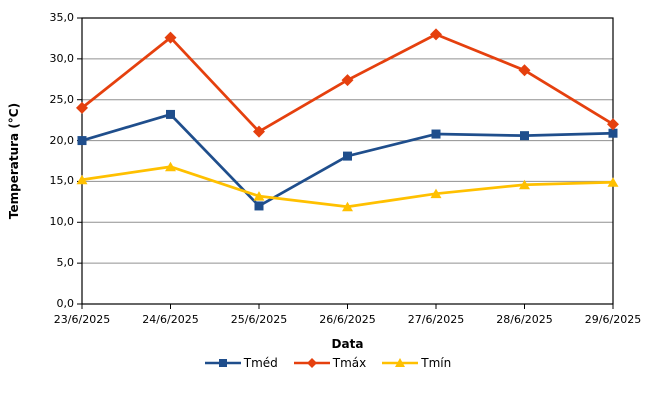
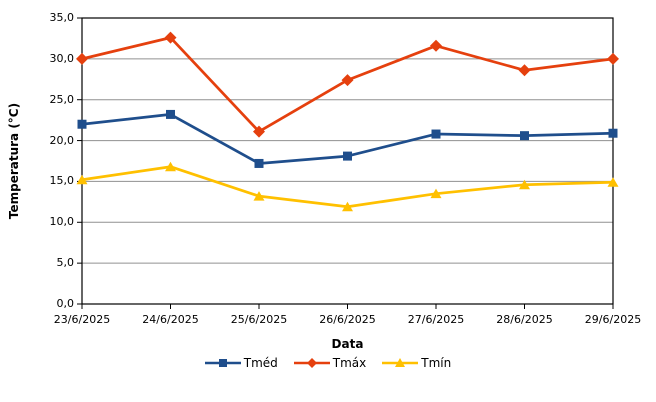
Tméd/23/6/2025: 20 -> 22
Tmáx/23/6/2025: 24 -> 30
Tméd/25/6/2025: 12 -> 17
Tmáx/27/6/2025: 33 -> 32
Tmáx/29/6/2025: 22 -> 30
